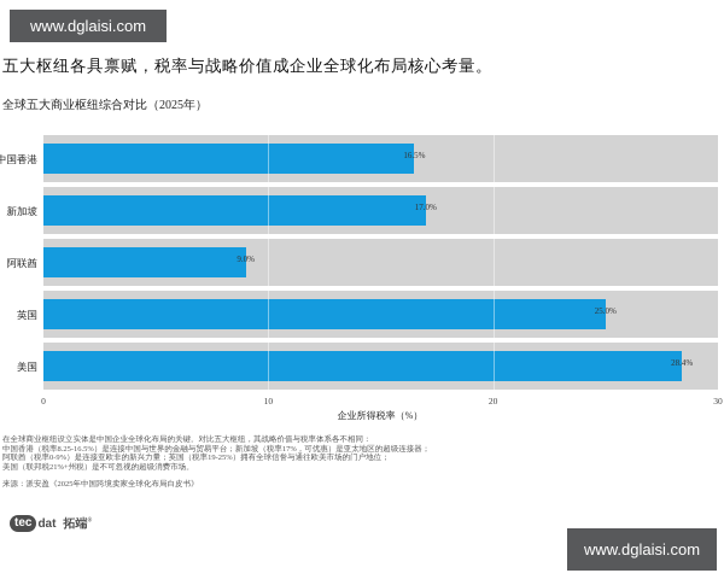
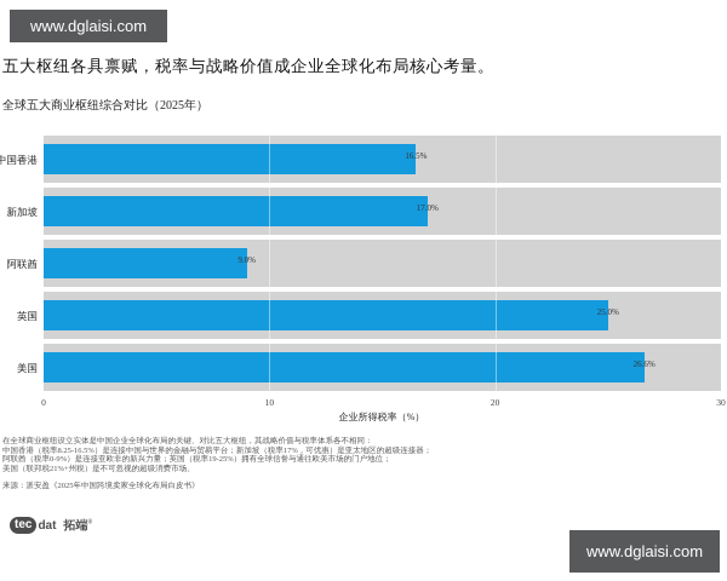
美国: 28.4% -> 26.6%
